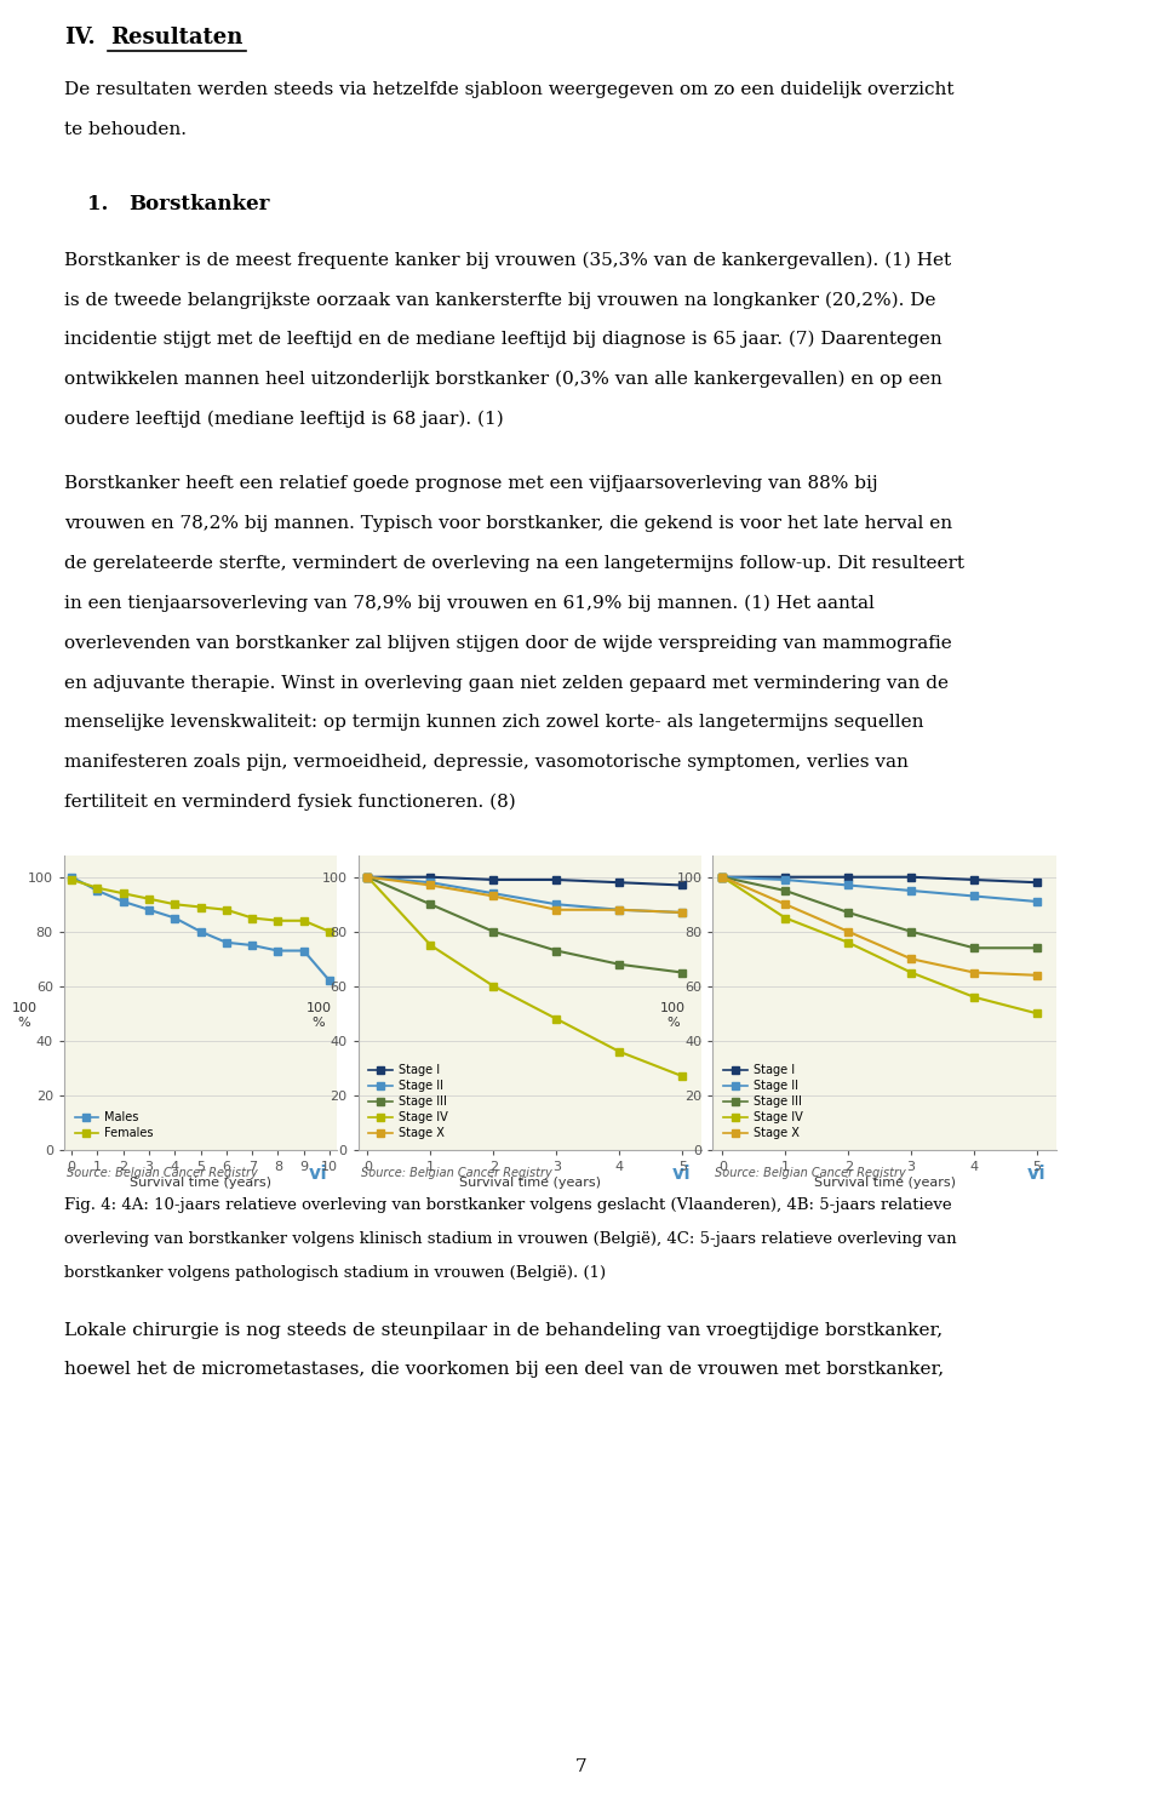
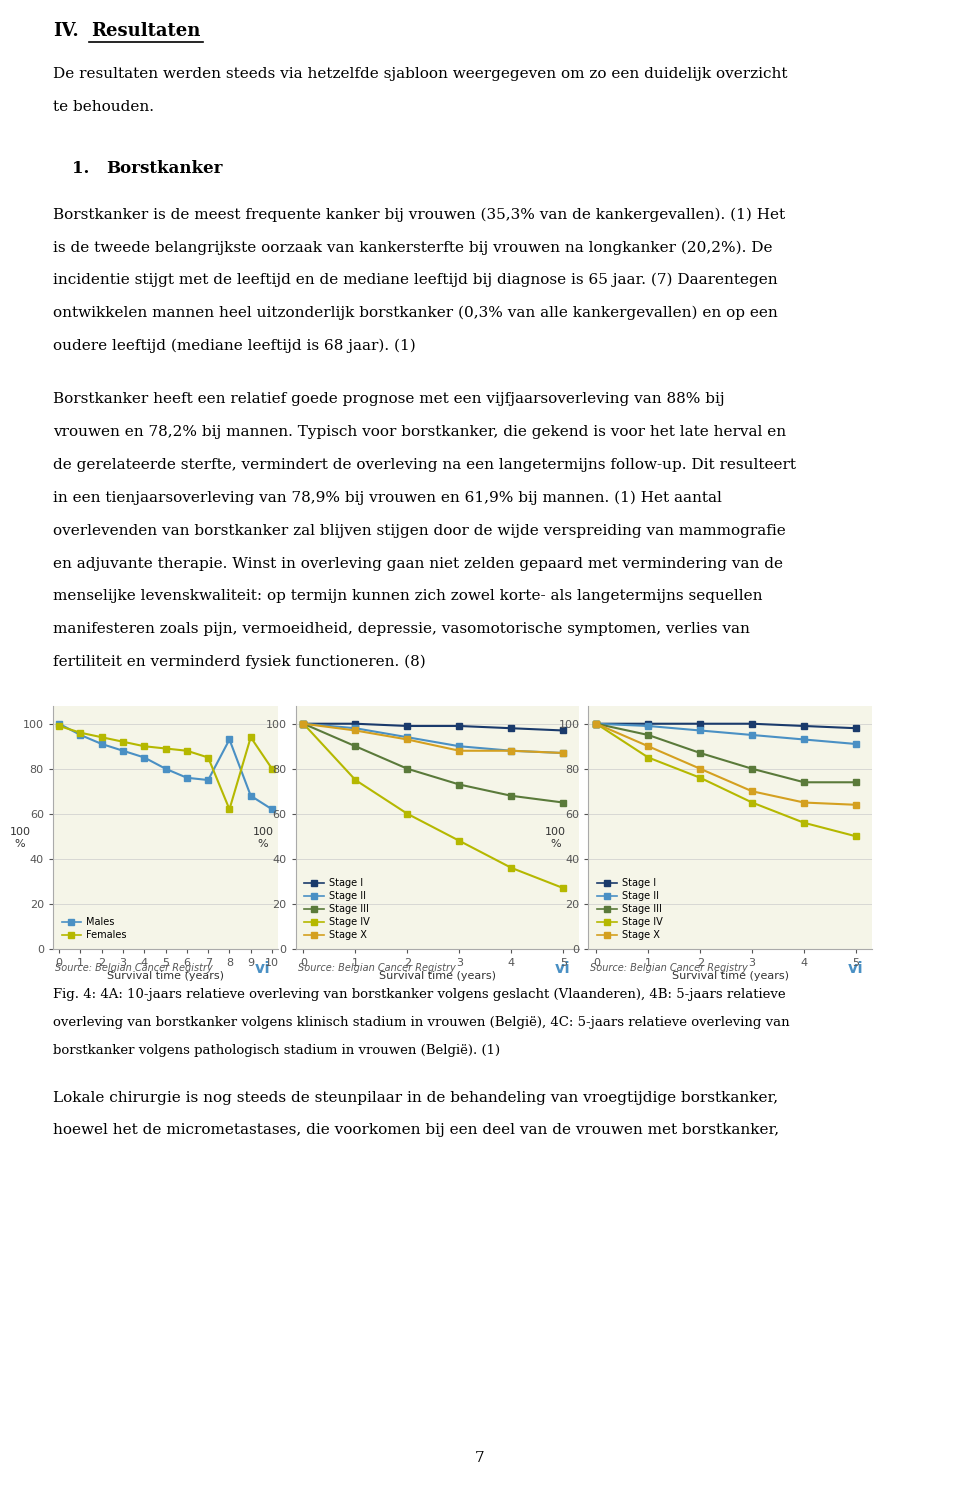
Males/8: 73 -> 93
Females/8: 84 -> 62
Males/9: 73 -> 68
Females/9: 84 -> 94
